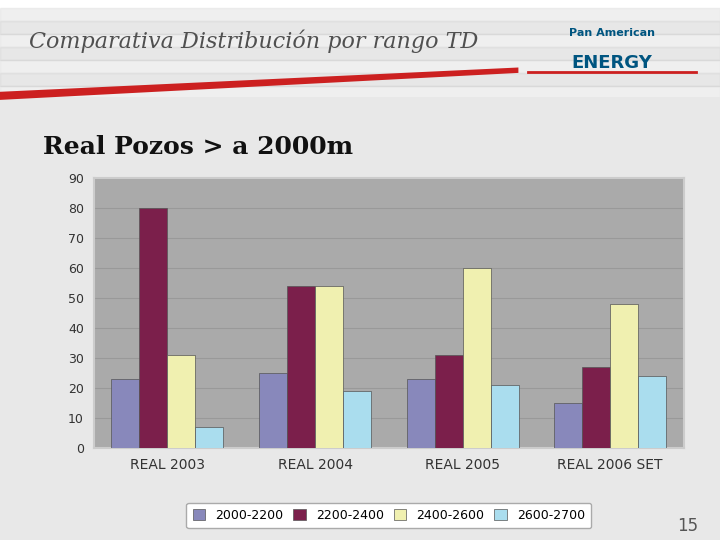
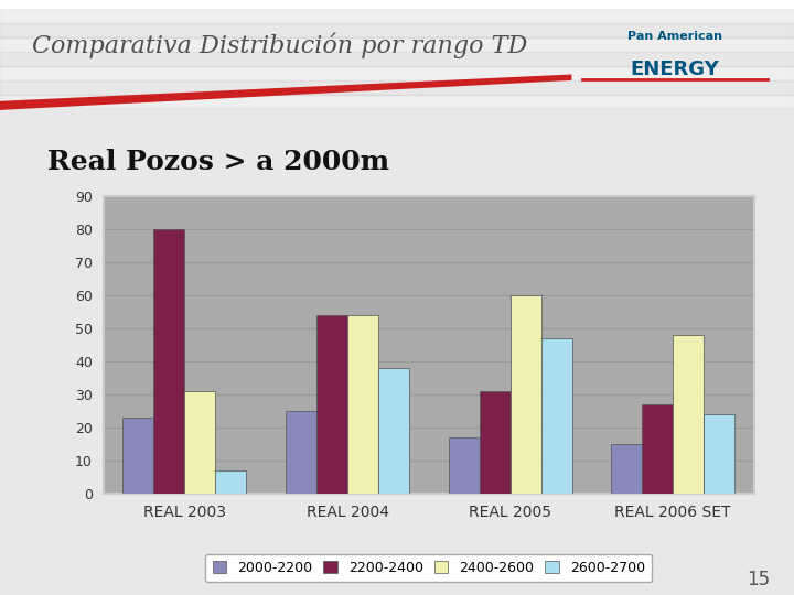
2600-2700/REAL 2004: 19 -> 38
2000-2200/REAL 2005: 23 -> 17
2600-2700/REAL 2005: 21 -> 47
